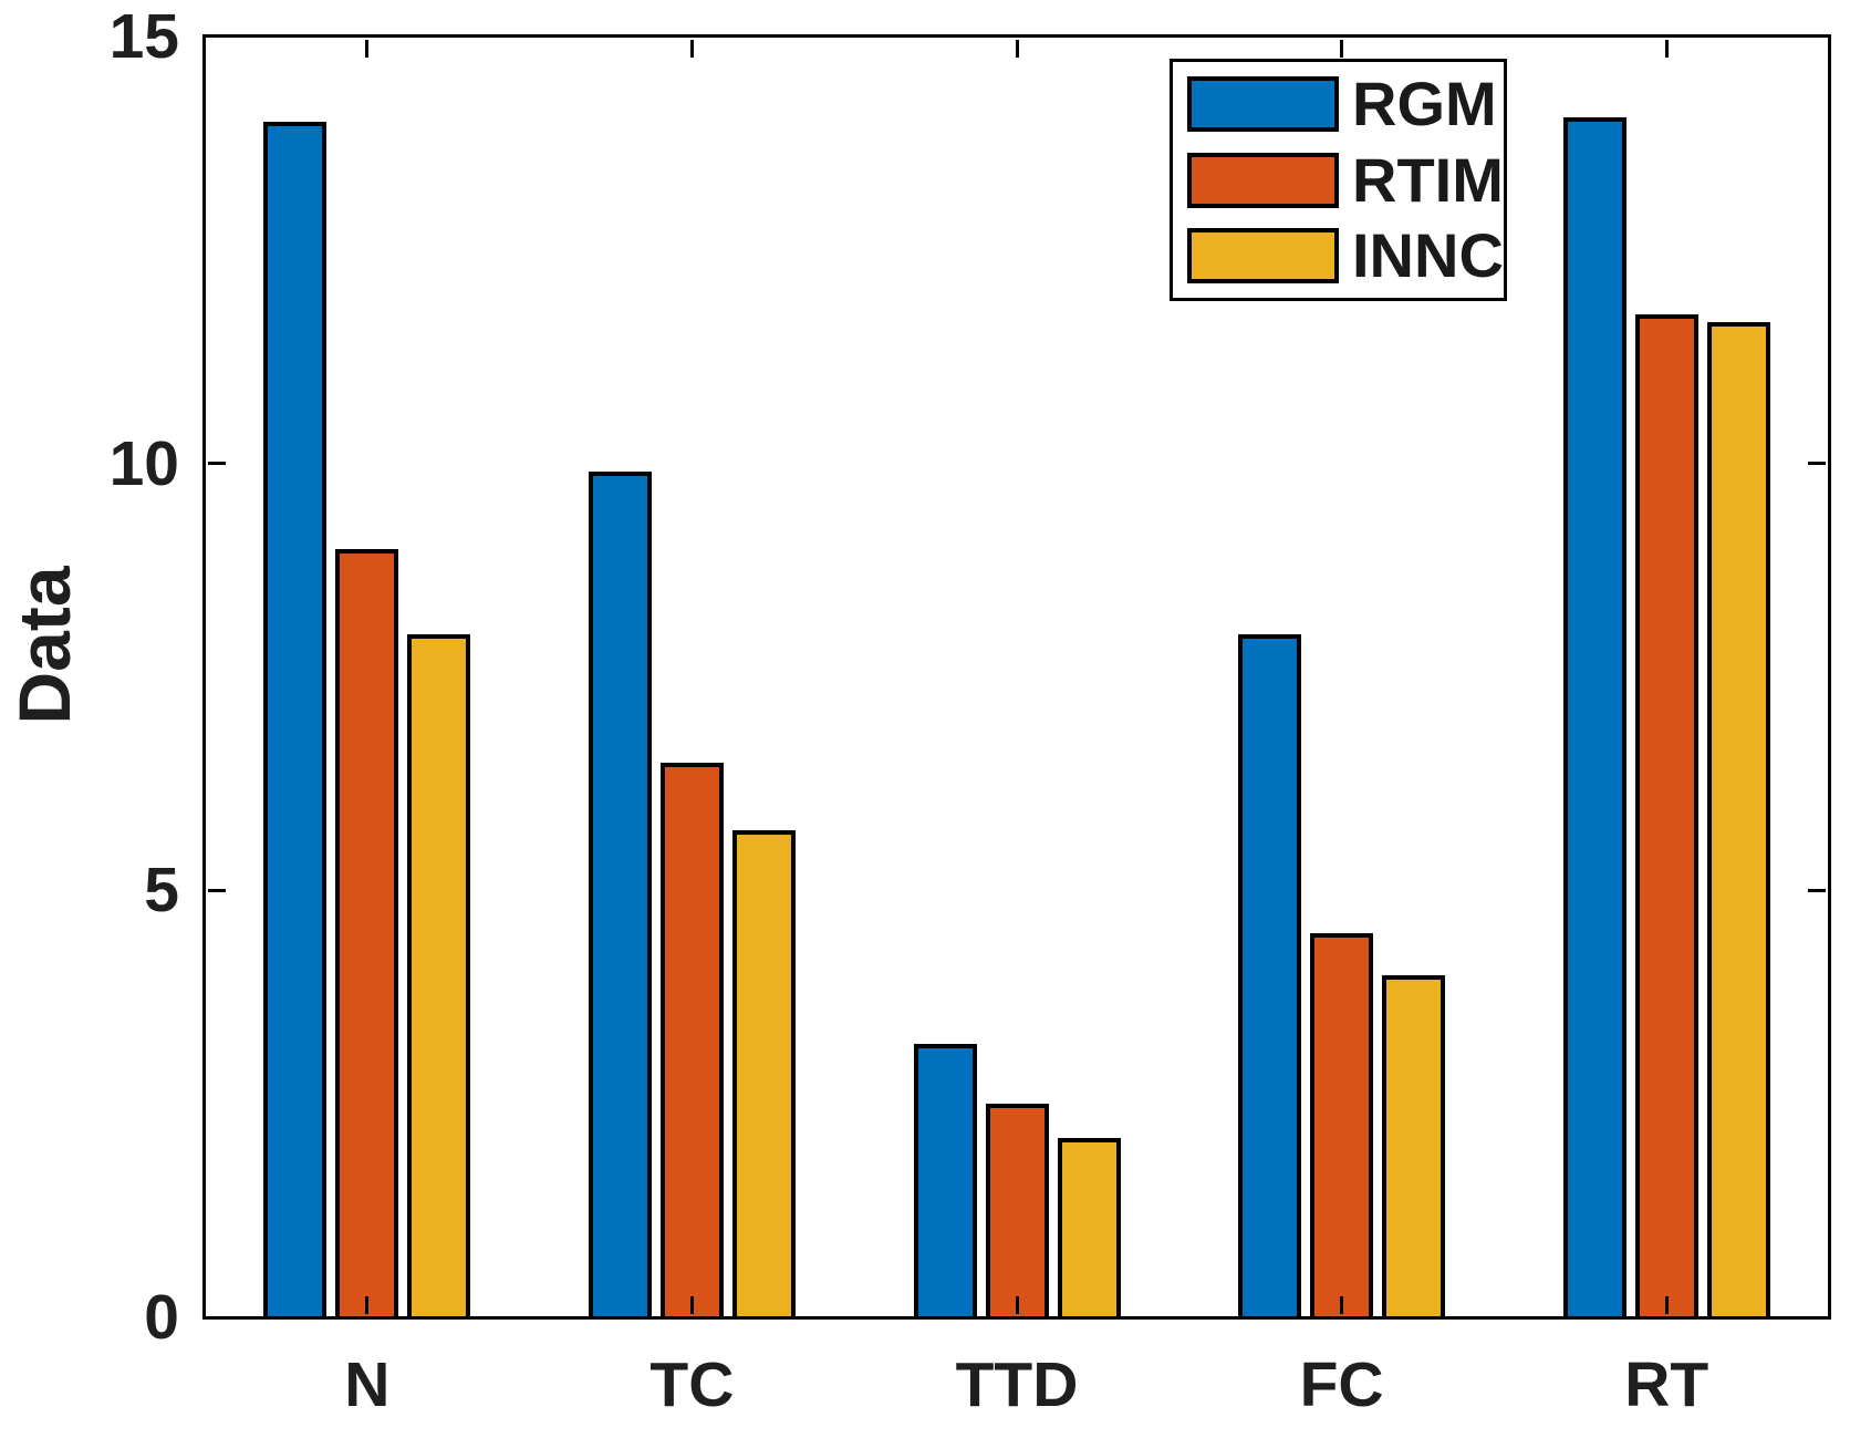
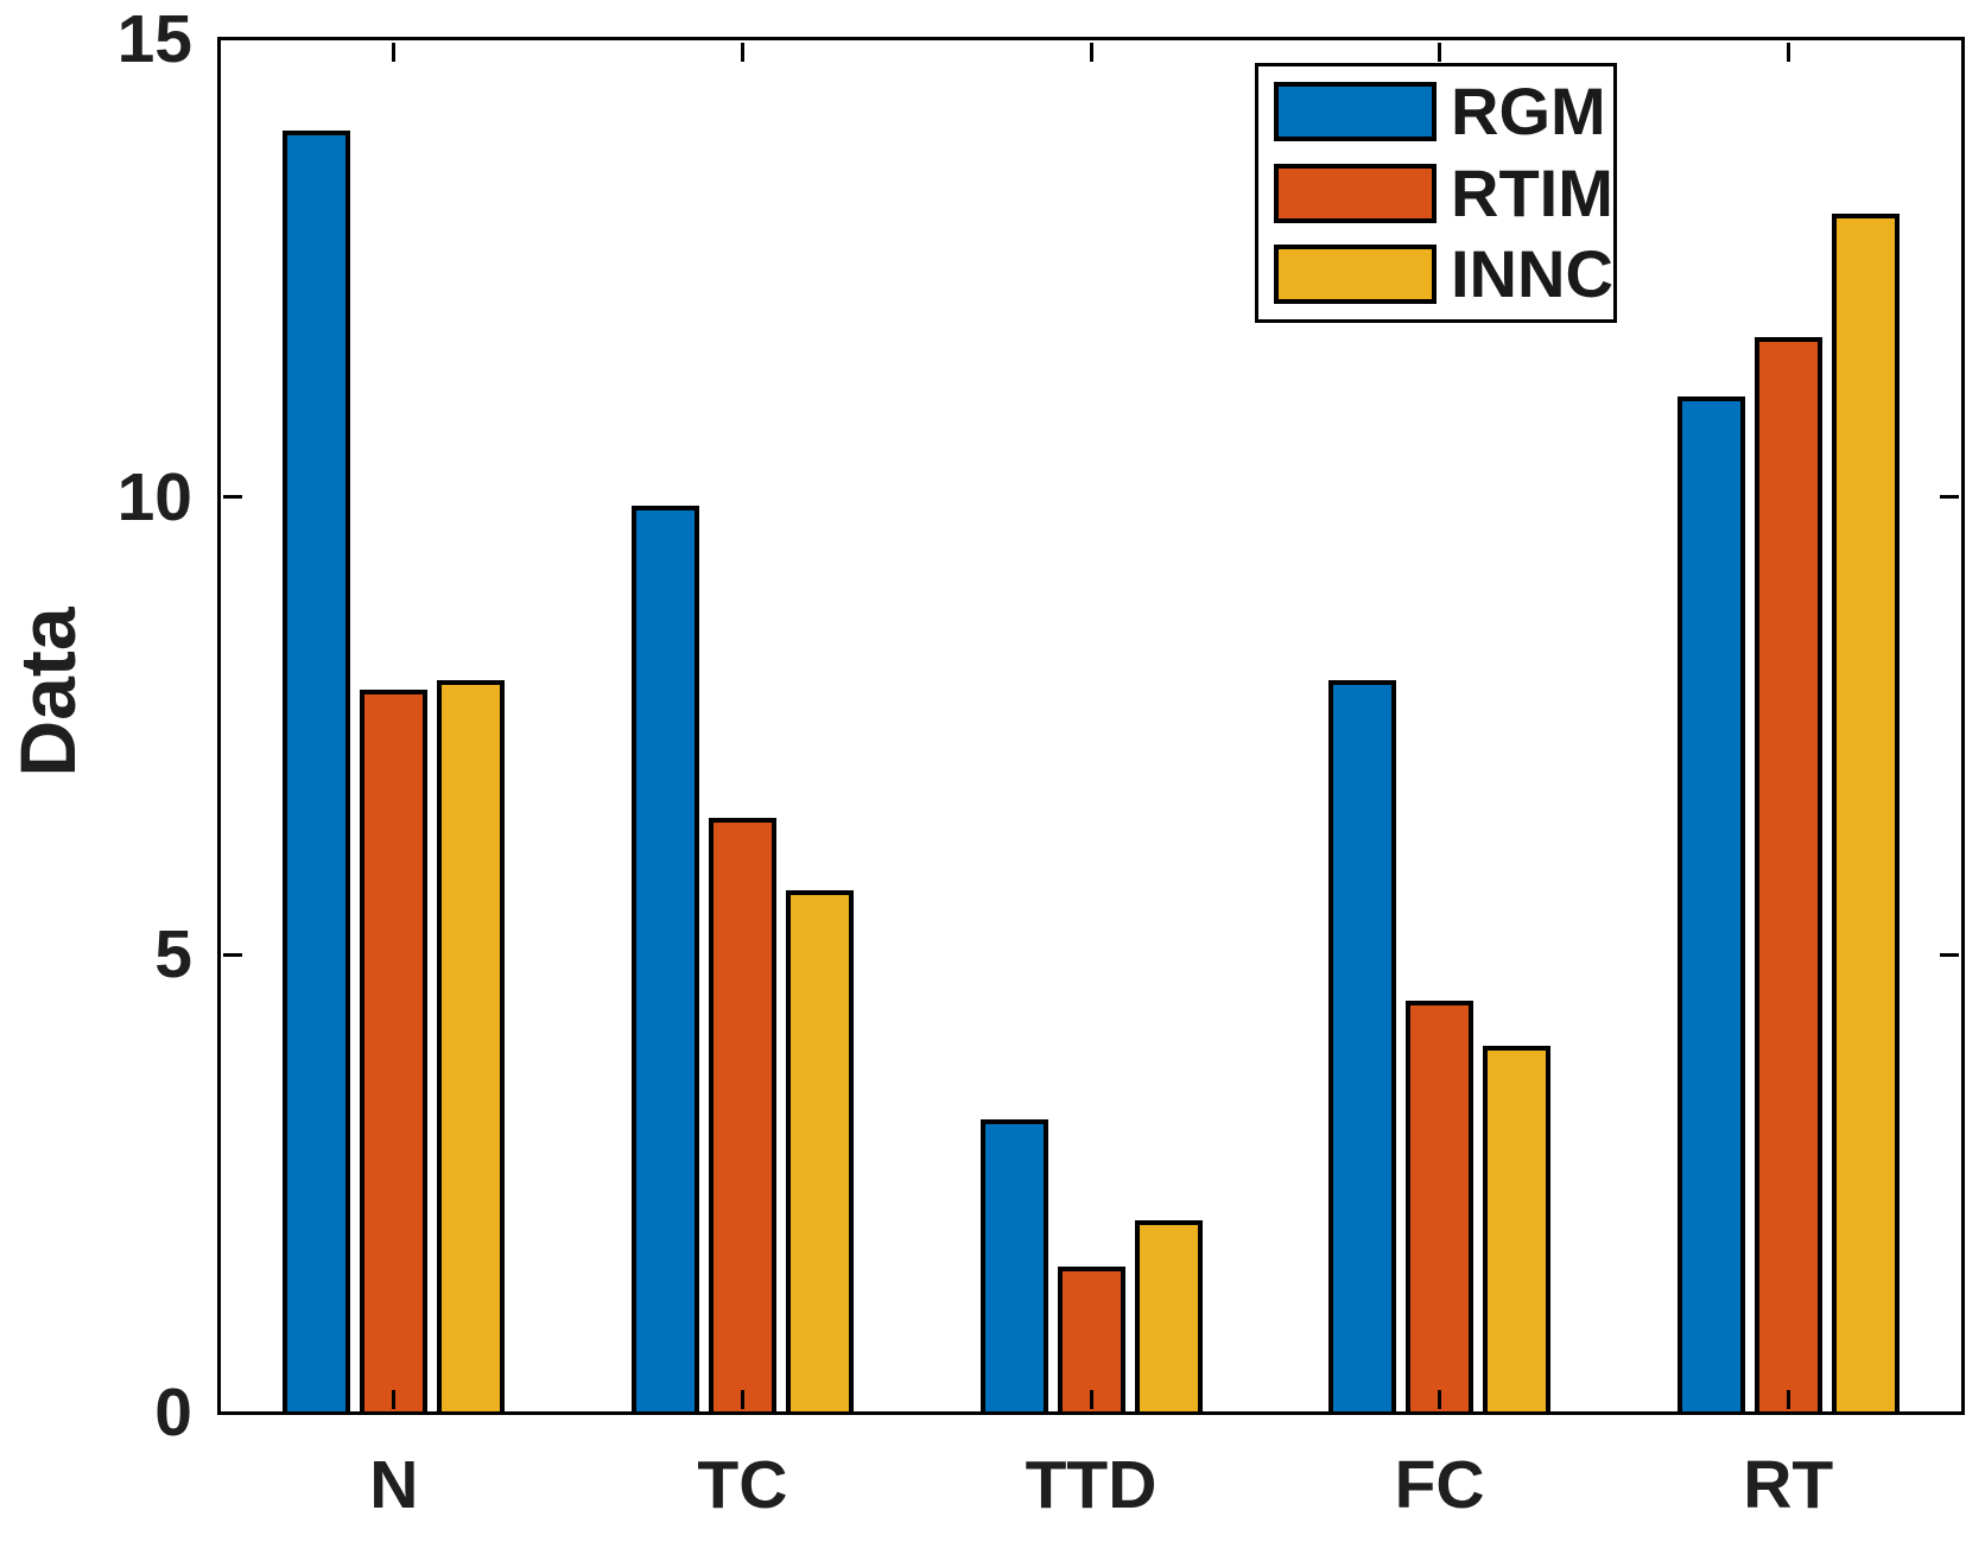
RTIM/N: 9.0 -> 7.9
RTIM/TTD: 2.5 -> 1.6
RGM/RT: 14.1 -> 11.1
INNC/RT: 11.7 -> 13.1
